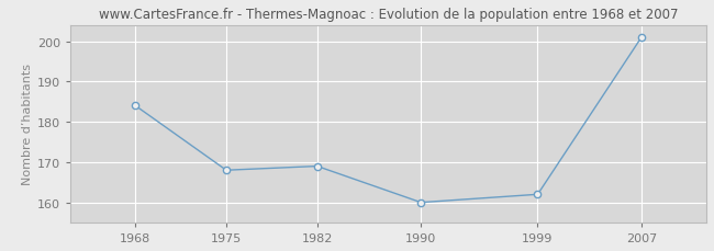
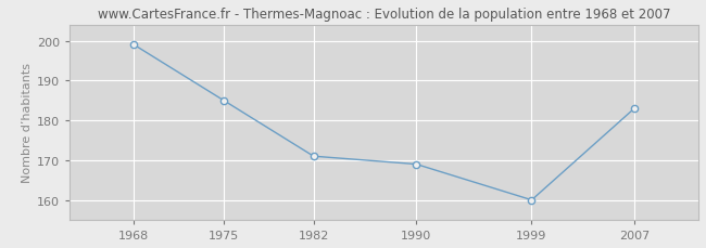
1968: 184 -> 199
1975: 168 -> 185
1982: 169 -> 171
1990: 160 -> 169
1999: 162 -> 160
2007: 201 -> 183
